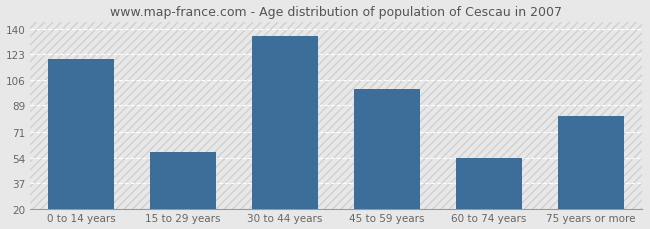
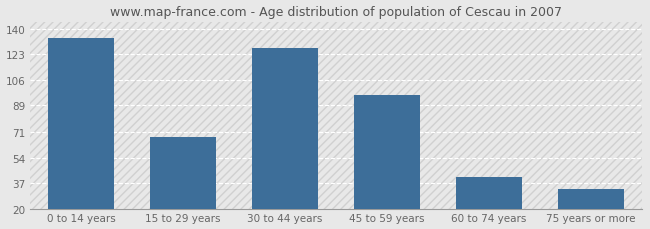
0 to 14 years: 120 -> 134
15 to 29 years: 58 -> 68
30 to 44 years: 135 -> 127
45 to 59 years: 100 -> 96
60 to 74 years: 54 -> 41
75 years or more: 82 -> 33
